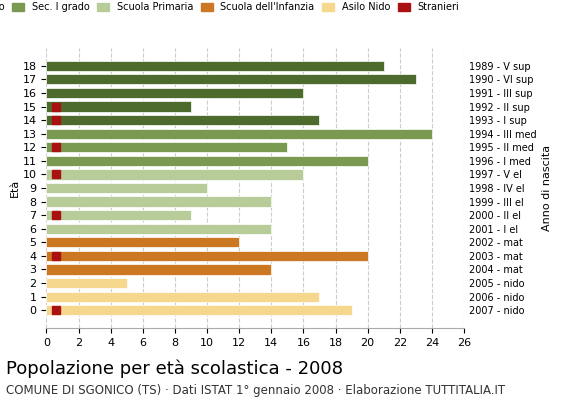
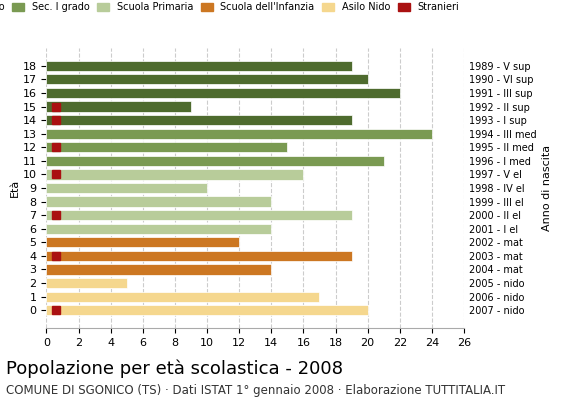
18: 21 -> 19
17: 23 -> 20
16: 16 -> 22
14: 17 -> 19
11: 20 -> 21
7: 9 -> 19
4: 20 -> 19
0: 19 -> 20
